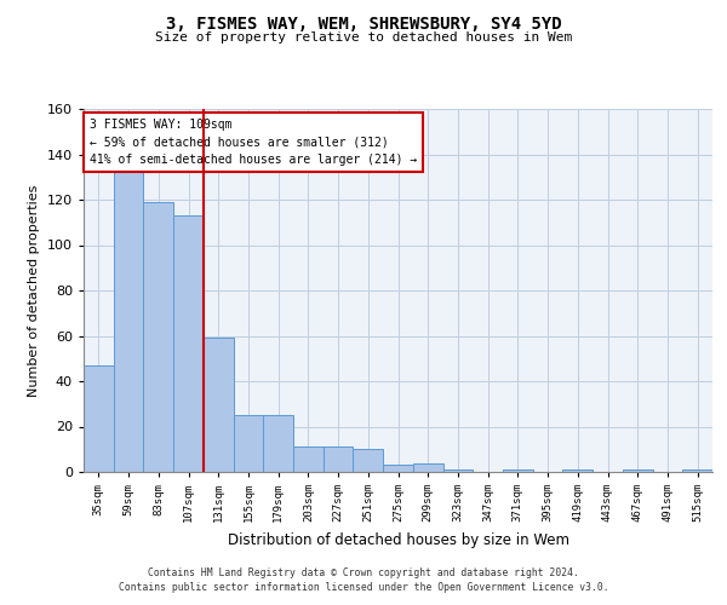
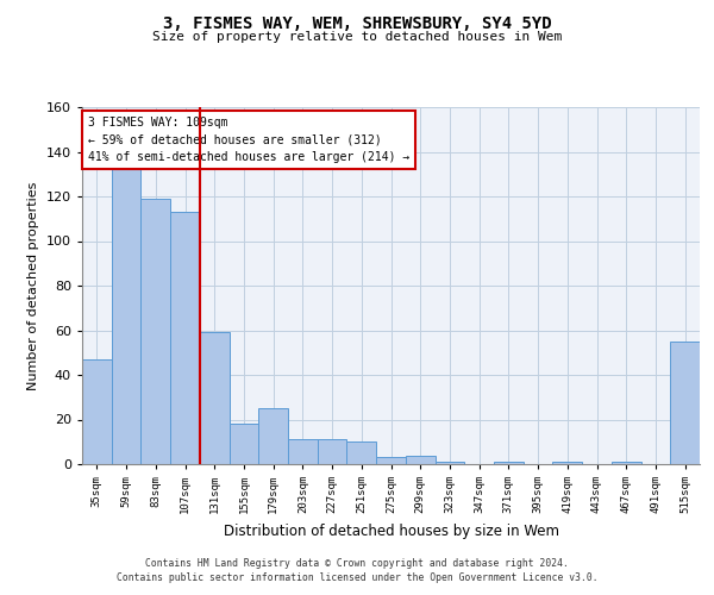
155sqm: 25 -> 18
515sqm: 1 -> 55
